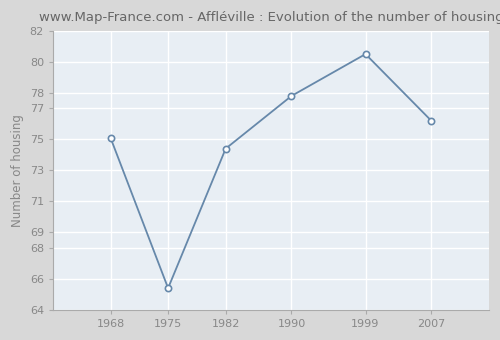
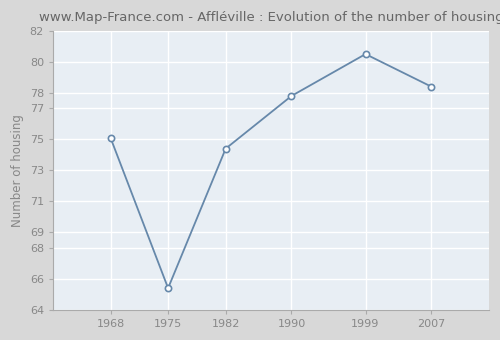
2007: 76.2 -> 78.4
